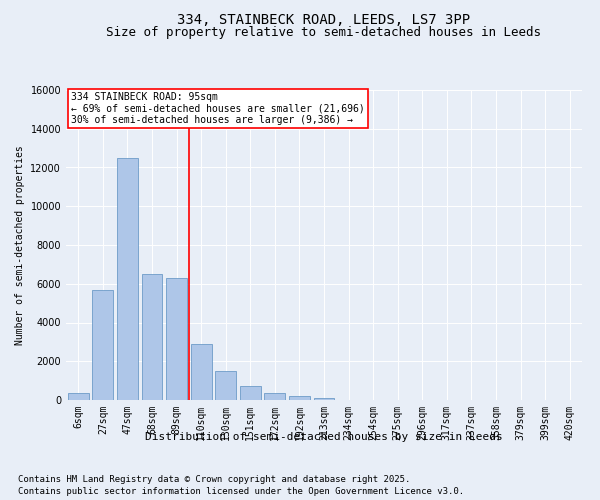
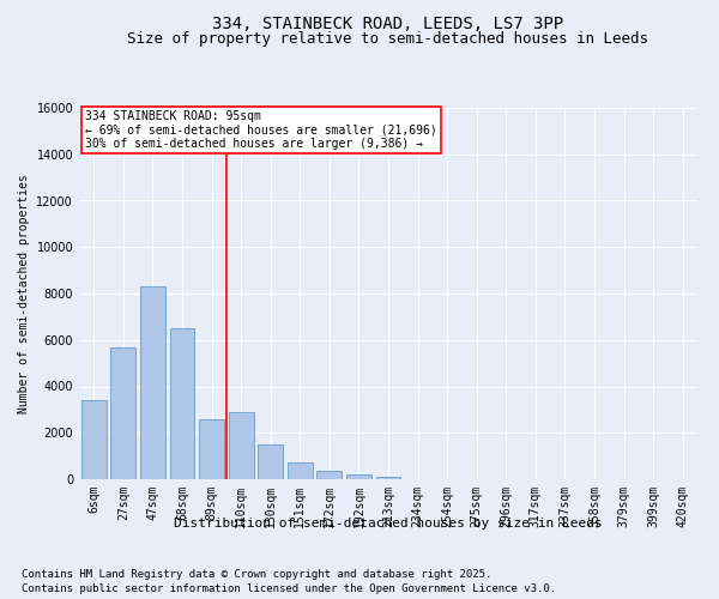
6sqm: 400 -> 3400
47sqm: 12500 -> 8300
89sqm: 6300 -> 2600
